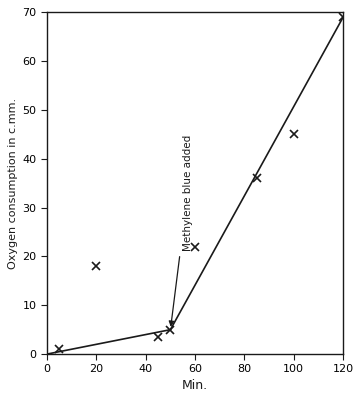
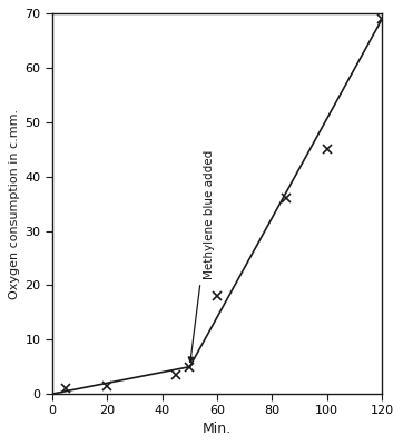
20: 18.0 -> 1.5
60: 22.0 -> 18.0
